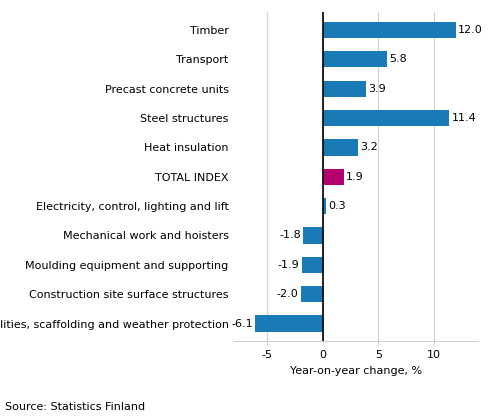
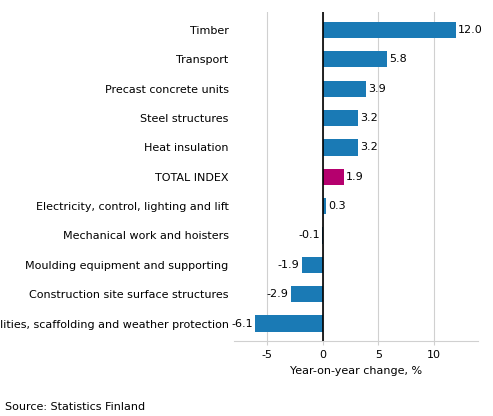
Steel structures: 11.4 -> 3.2
Mechanical work and hoisters: -1.8 -> -0.1
Construction site surface structures: -2.0 -> -2.9
